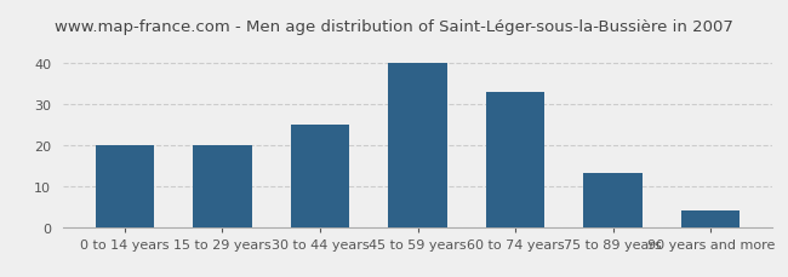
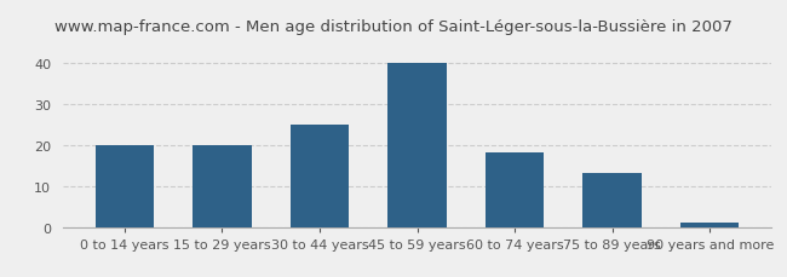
60 to 74 years: 33 -> 18
90 years and more: 4 -> 1
